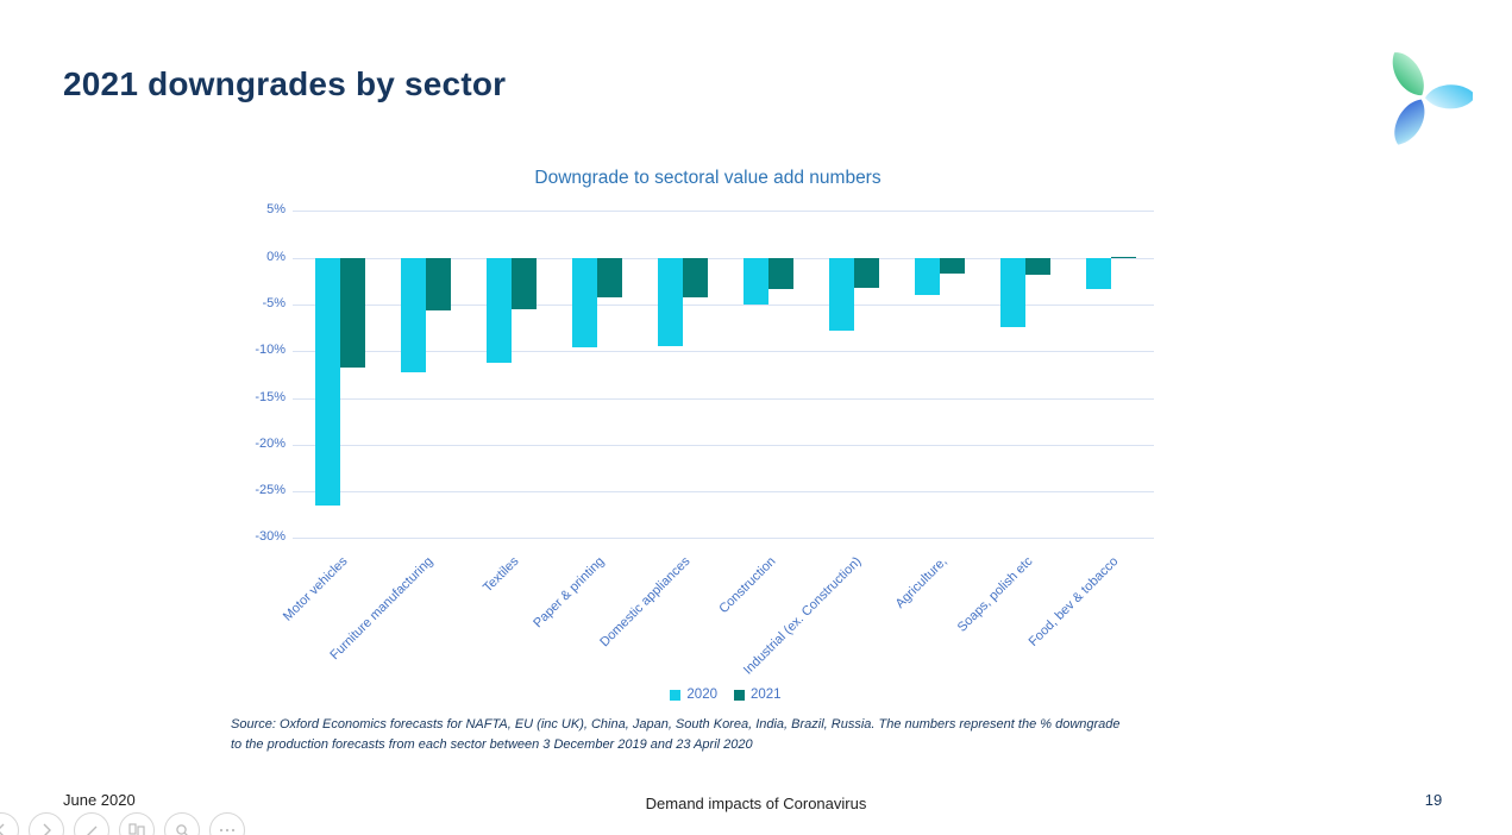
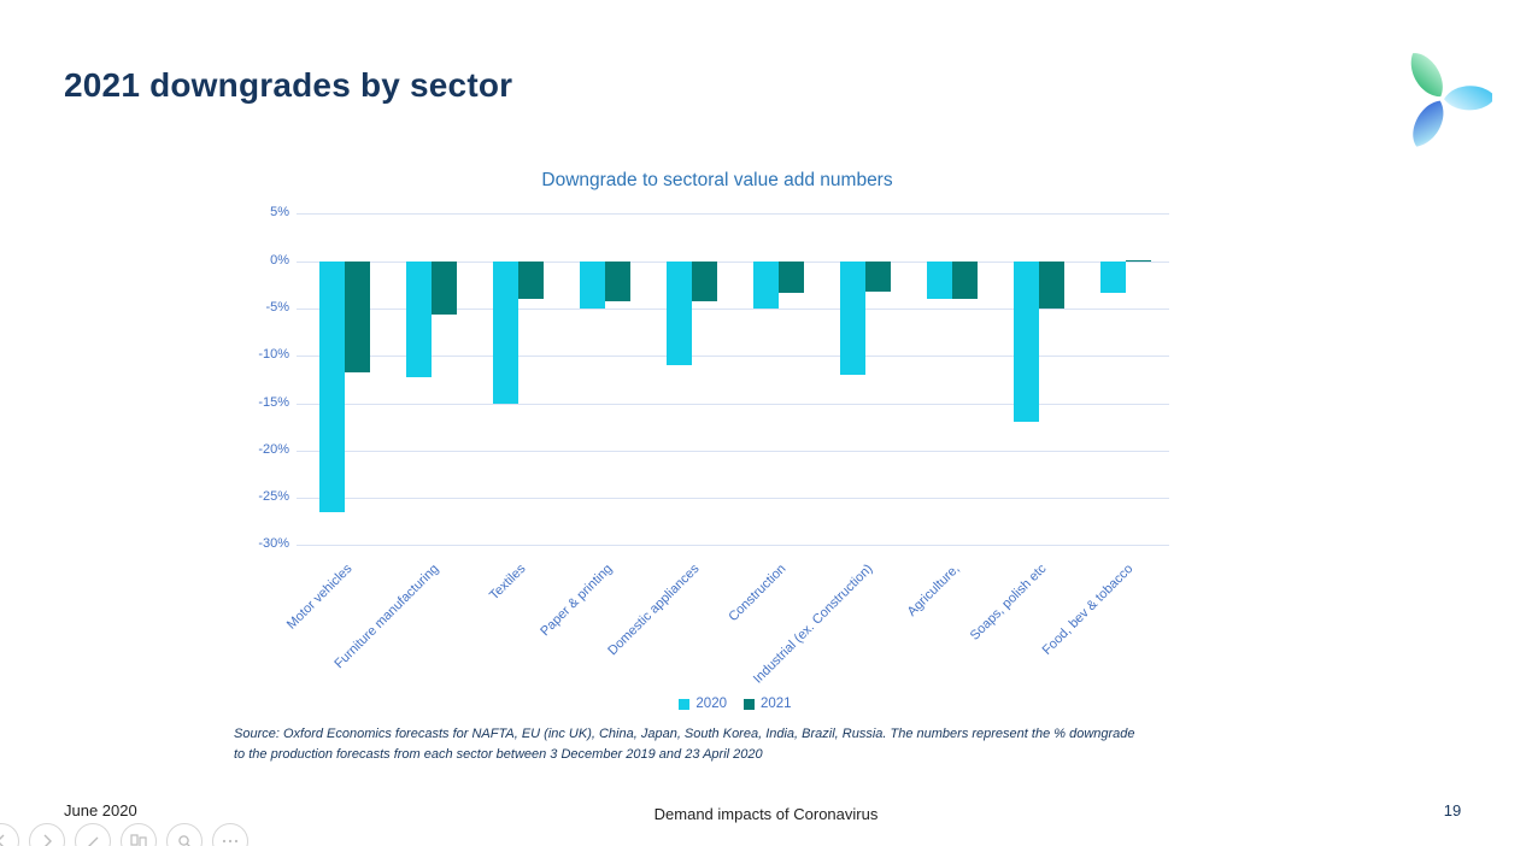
2020/Textiles: -11% -> -15%
2021/Textiles: -6% -> -4%
2020/Paper & printing: -10% -> -5%
2020/Domestic appliances: -10% -> -11%
2020/Industrial (ex. Construction): -8% -> -12%
2021/Agriculture,: -2% -> -4%
2020/Soaps, polish etc: -7% -> -17%
2021/Soaps, polish etc: -2% -> -5%
